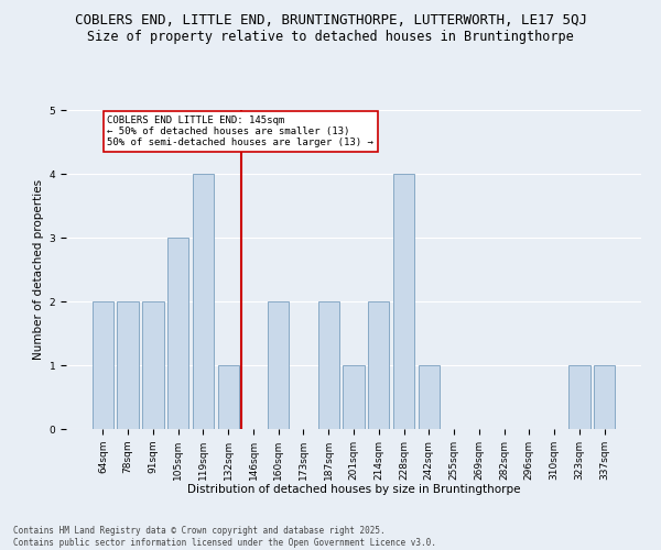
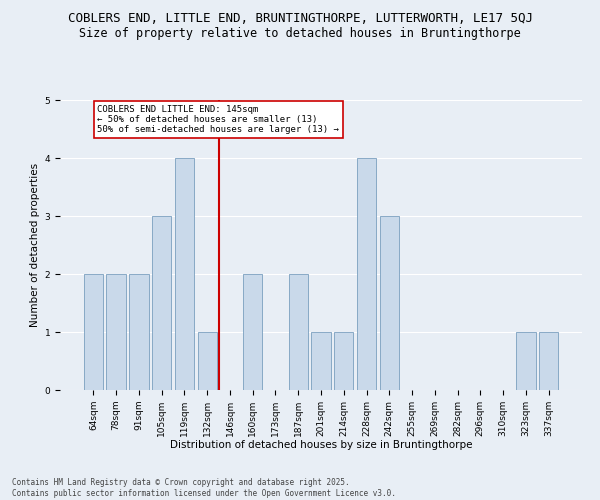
214sqm: 2 -> 1
242sqm: 1 -> 3
